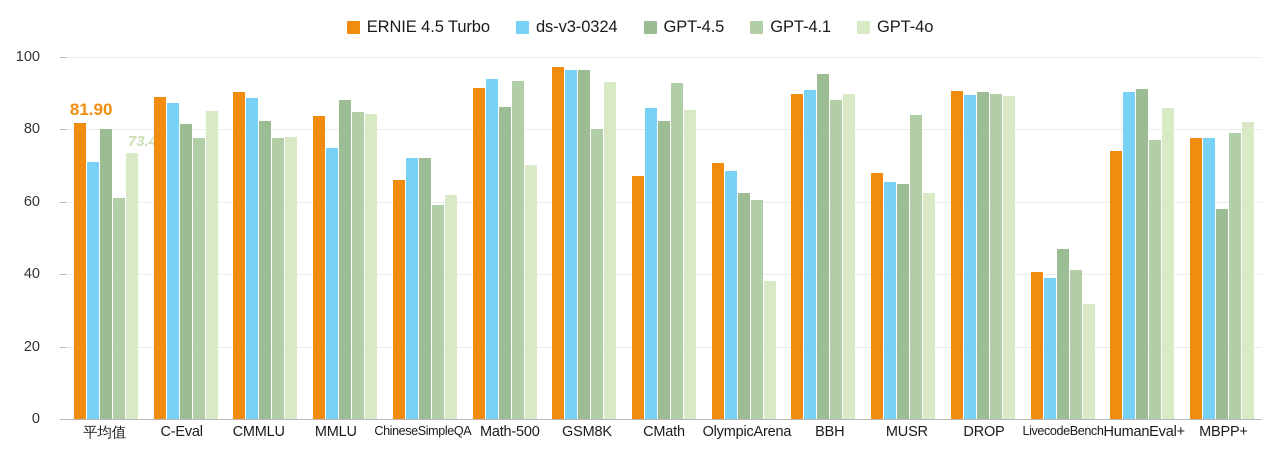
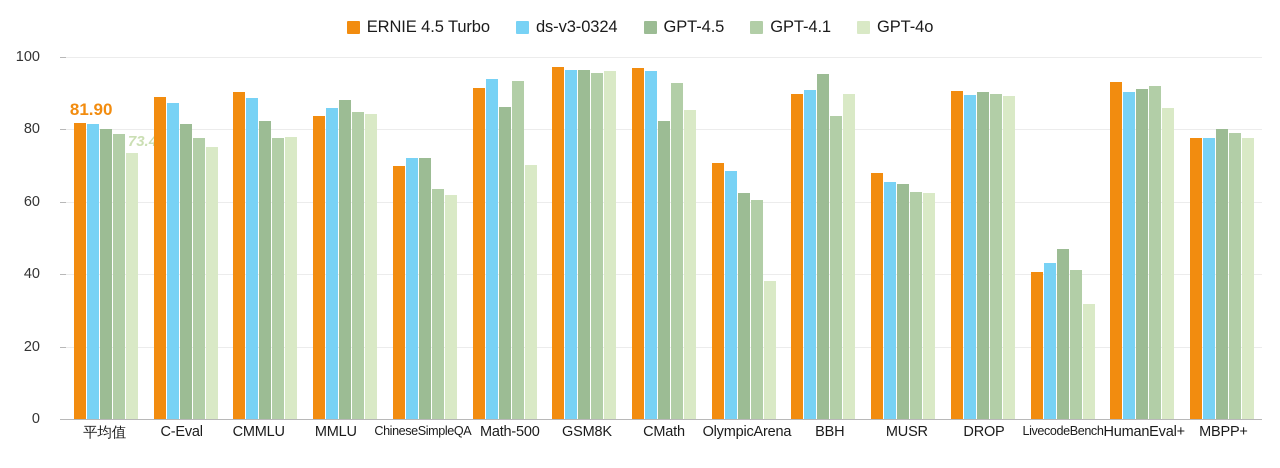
ds-v3-0324/平均值: 71 -> 82
GPT-4.1/平均值: 61 -> 79
GPT-4o/C-Eval: 85 -> 75
ds-v3-0324/MMLU: 75 -> 86
ERNIE 4.5 Turbo/ChineseSimpleQA: 66 -> 70
GPT-4.1/ChineseSimpleQA: 59 -> 64
GPT-4.1/GSM8K: 80 -> 96
GPT-4o/GSM8K: 93 -> 96
ERNIE 4.5 Turbo/CMath: 67 -> 97
ds-v3-0324/CMath: 86 -> 96
GPT-4.1/BBH: 88 -> 84
GPT-4.1/MUSR: 84 -> 63
ds-v3-0324/LivecodeBench: 39 -> 43
ERNIE 4.5 Turbo/HumanEval+: 74 -> 93
GPT-4.1/HumanEval+: 77 -> 92
GPT-4.5/MBPP+: 58 -> 80
GPT-4o/MBPP+: 82 -> 78
